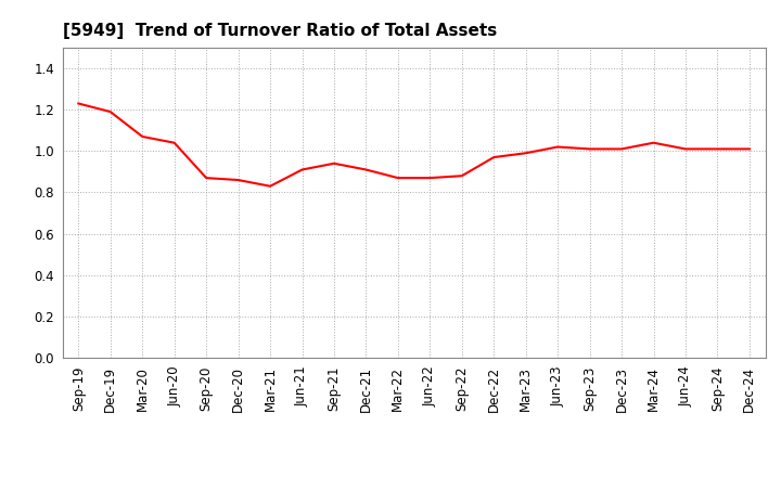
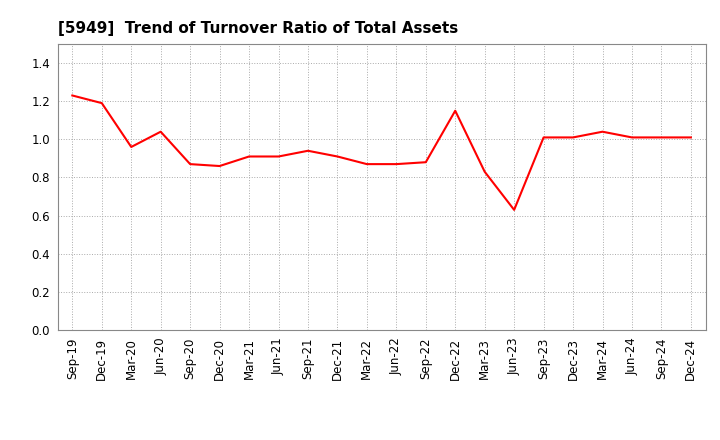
Mar-20: 1.07 -> 0.96
Mar-21: 0.83 -> 0.91
Dec-22: 0.97 -> 1.15
Mar-23: 0.99 -> 0.83
Jun-23: 1.02 -> 0.63
